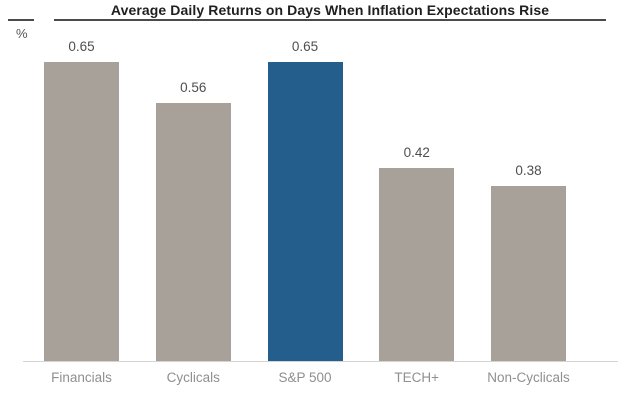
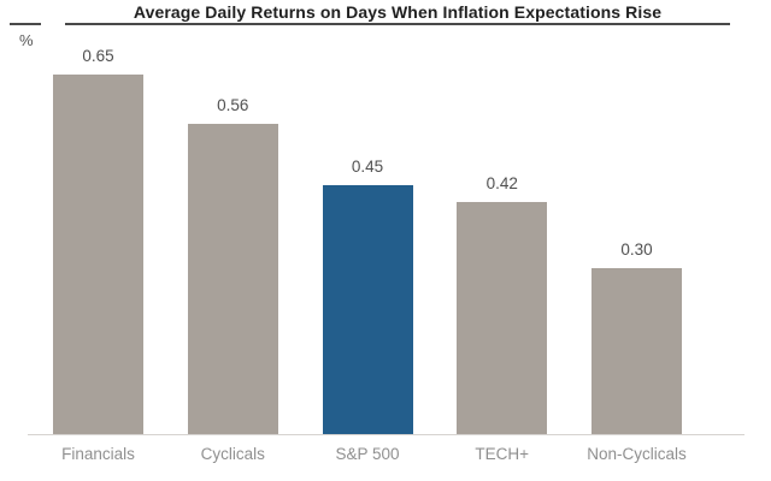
S&P 500: 0.65 -> 0.45
Non-Cyclicals: 0.38 -> 0.30
